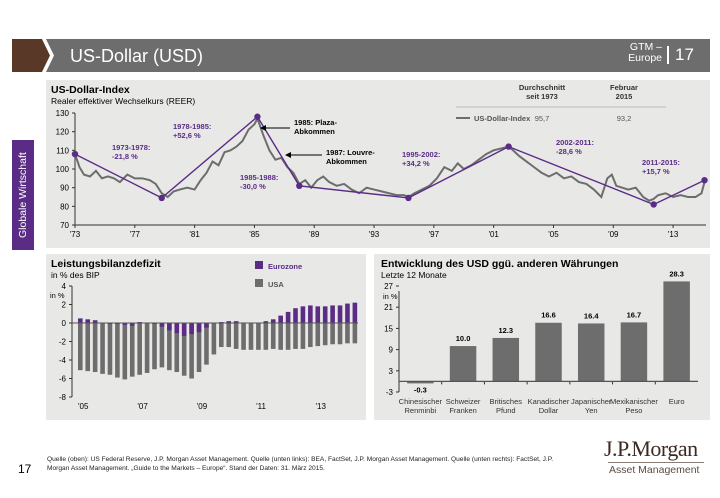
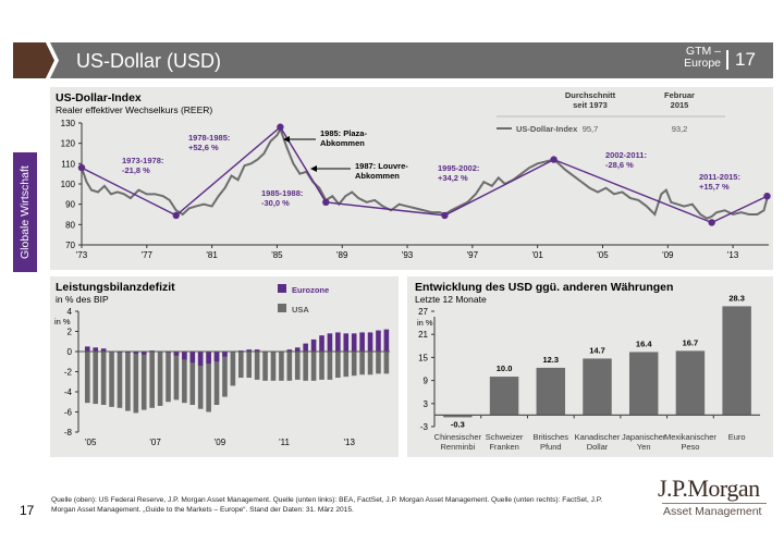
Entwicklung des USD ggü. anderen Währungen/Kanadischer Dollar: 16.6 -> 14.7
